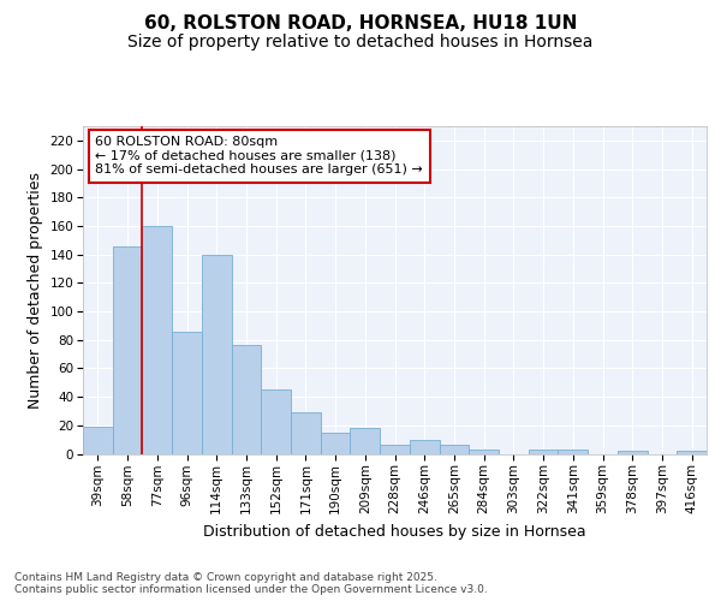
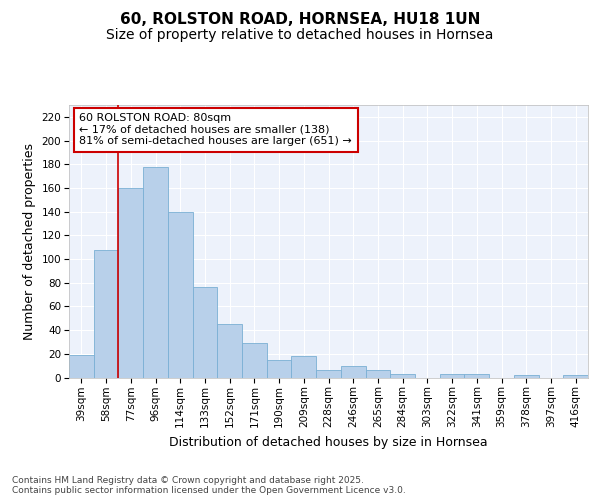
58sqm: 146 -> 108
96sqm: 86 -> 178
